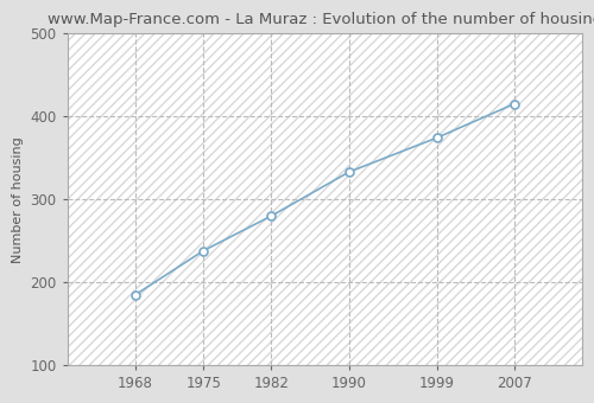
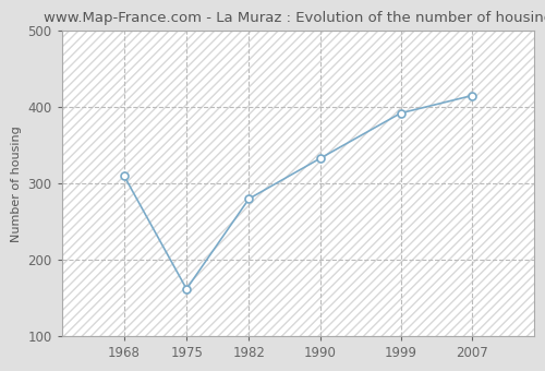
1968: 185 -> 310
1975: 238 -> 162
1999: 374 -> 392
